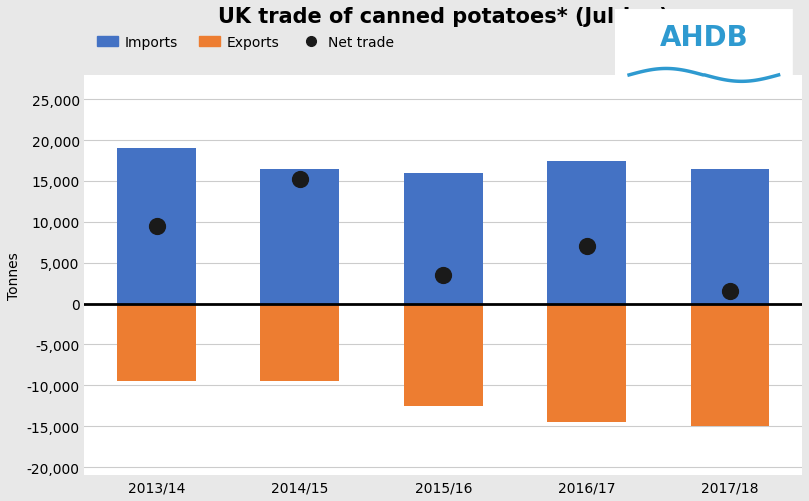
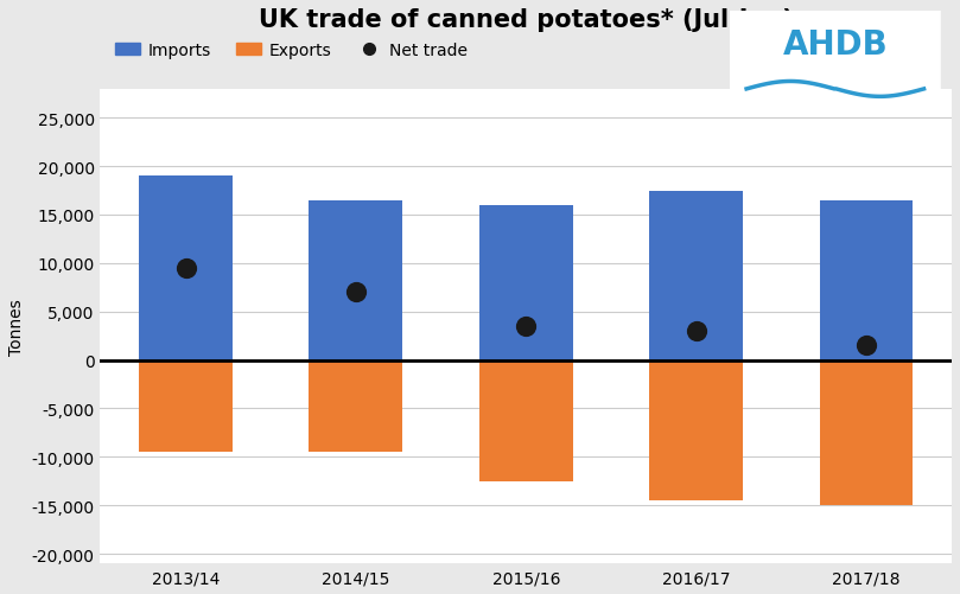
UK trade of canned potatoes* (Jul-Jan)/Net trade/2014/15: 15,200 -> 7,000
UK trade of canned potatoes* (Jul-Jan)/Net trade/2016/17: 7,000 -> 3,000
